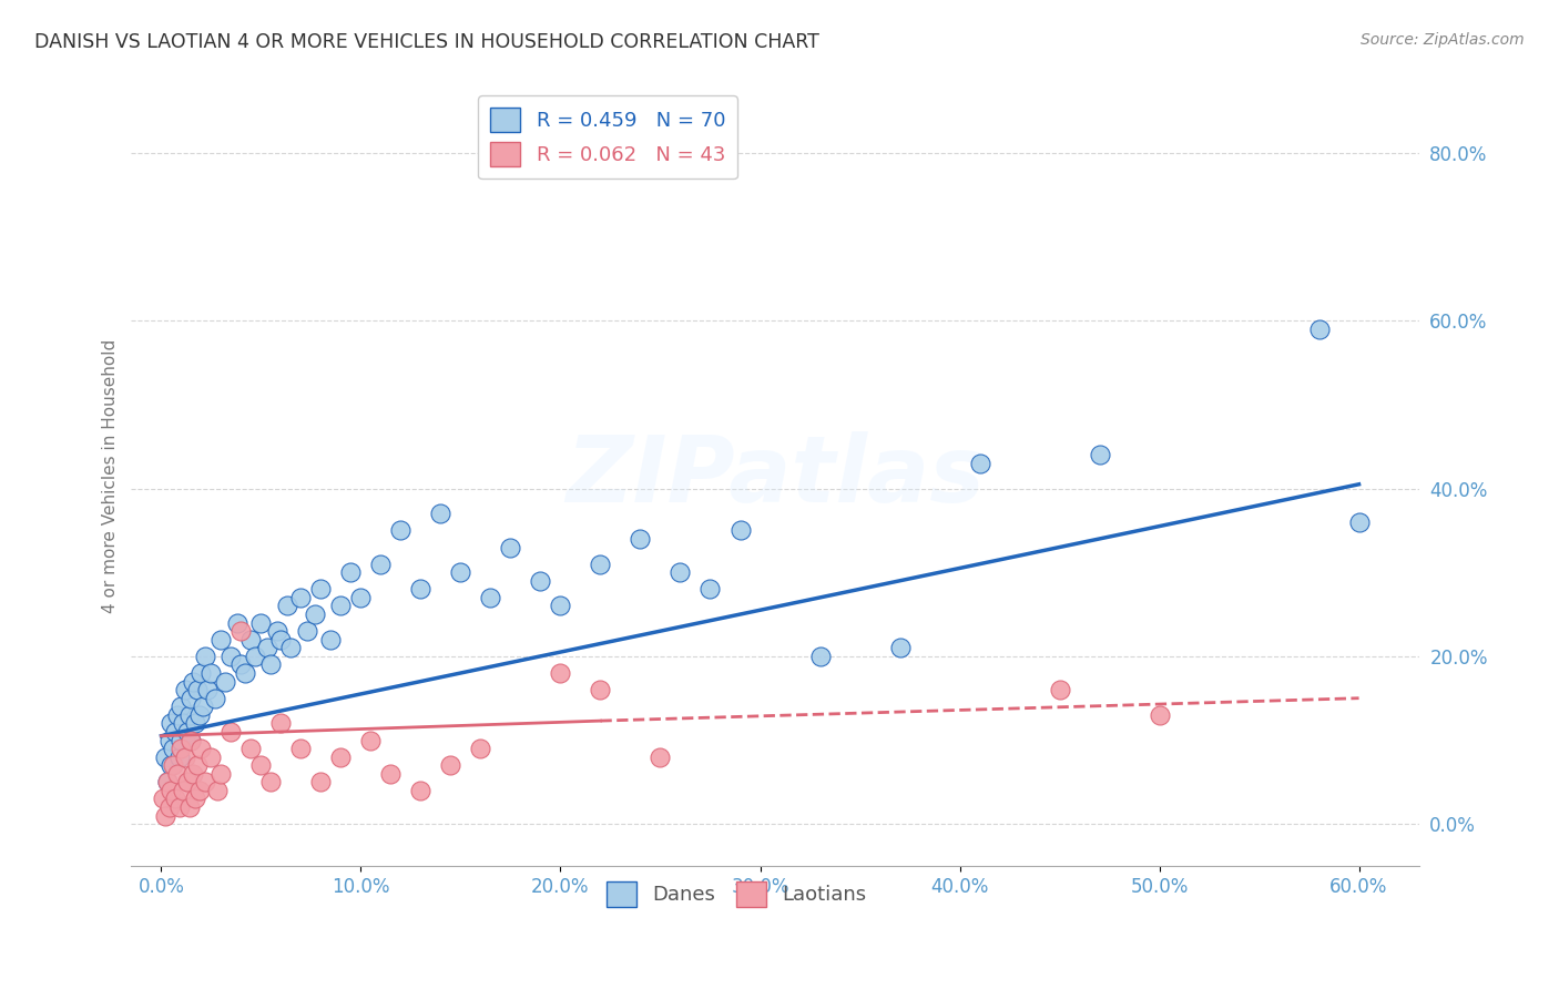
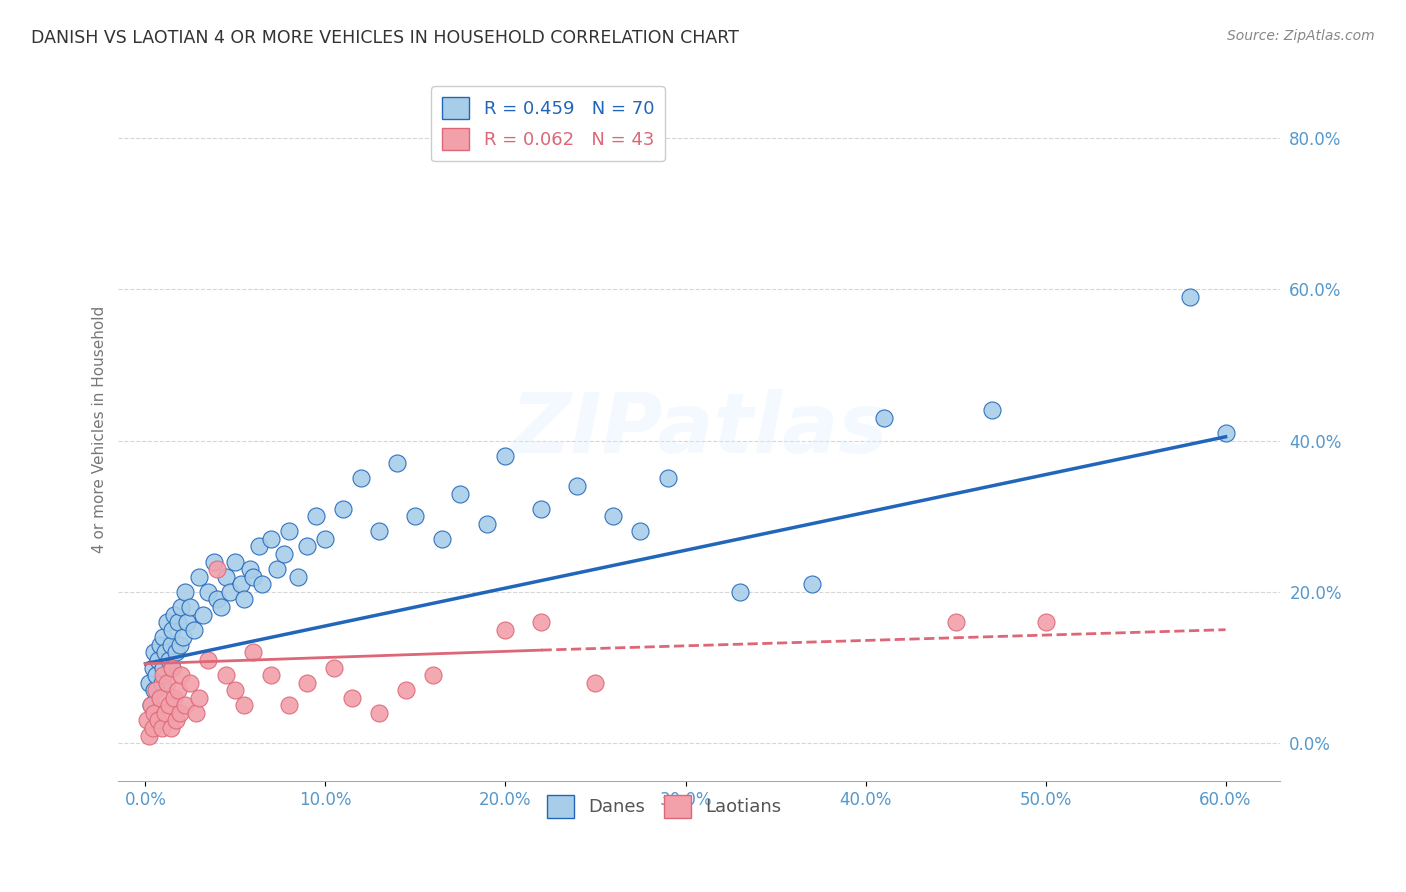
Danes/20.0%: 26% -> 38%
Laotians/20.0%: 18% -> 15%
Laotians/50.0%: 13% -> 16%
Danes/60.0%: 36% -> 41%
